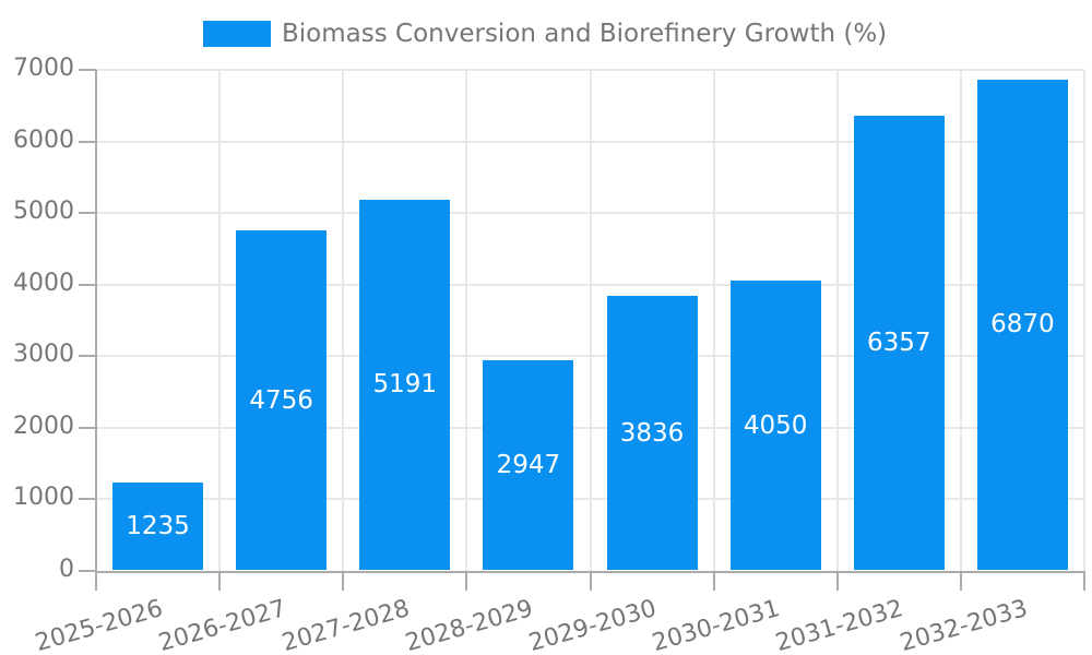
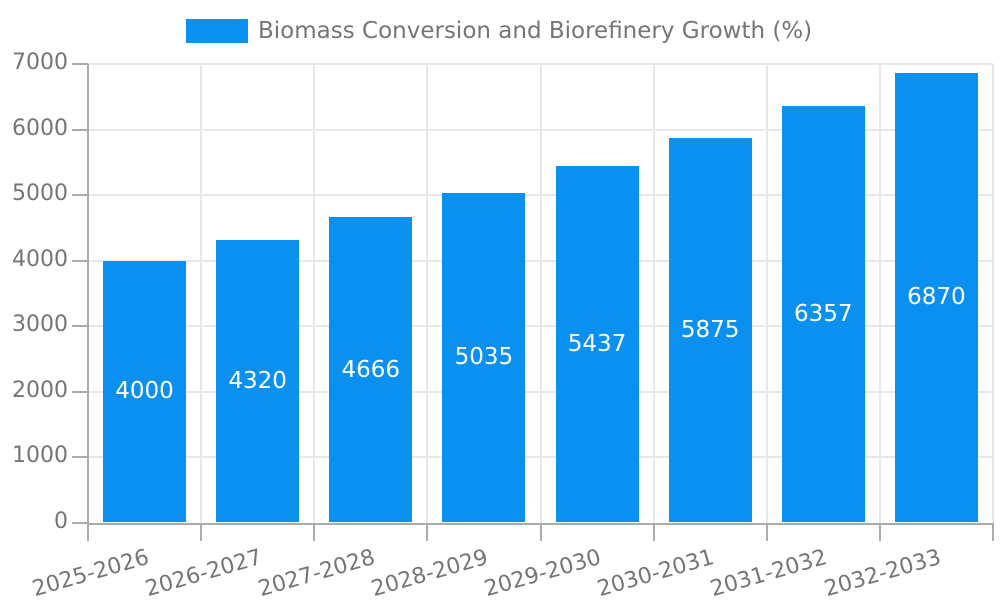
2025-2026: 1235 -> 4000
2026-2027: 4756 -> 4320
2027-2028: 5191 -> 4666
2028-2029: 2947 -> 5035
2029-2030: 3836 -> 5437
2030-2031: 4050 -> 5875
